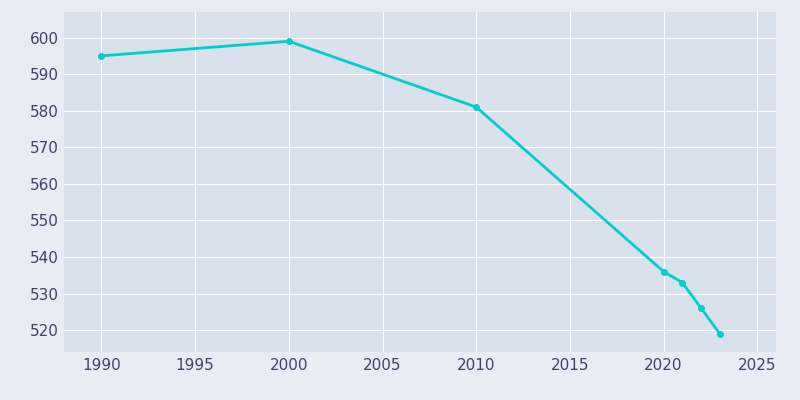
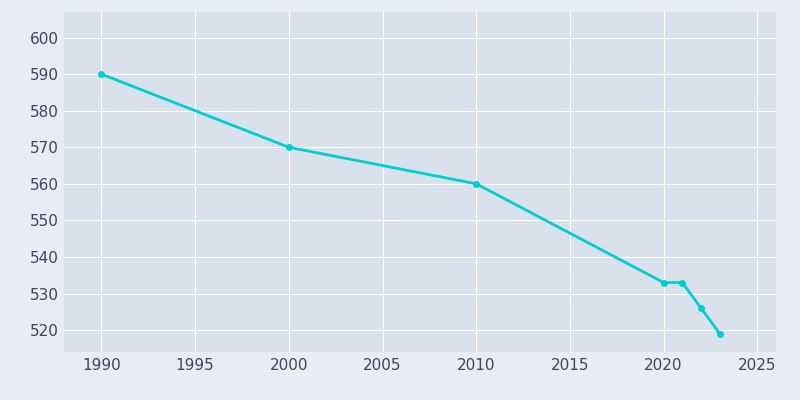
1990: 595 -> 590
2000: 599 -> 570
2010: 581 -> 560
2020: 536 -> 533
